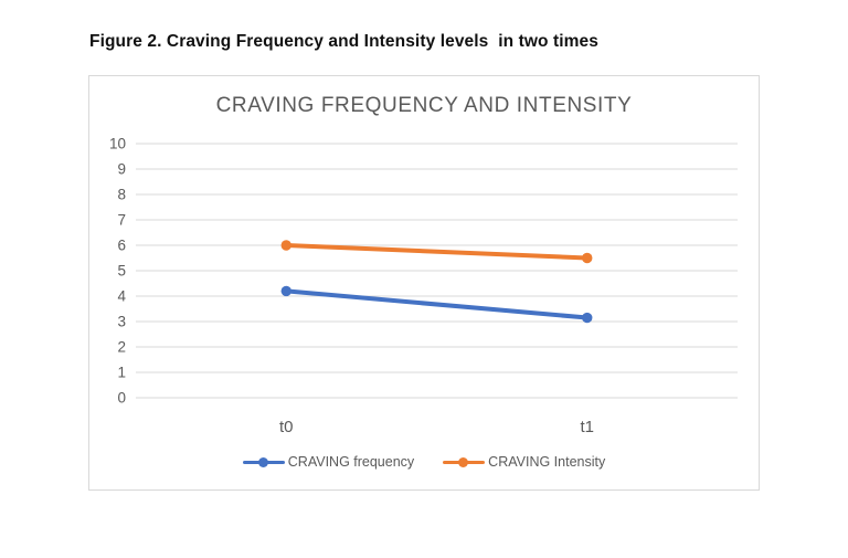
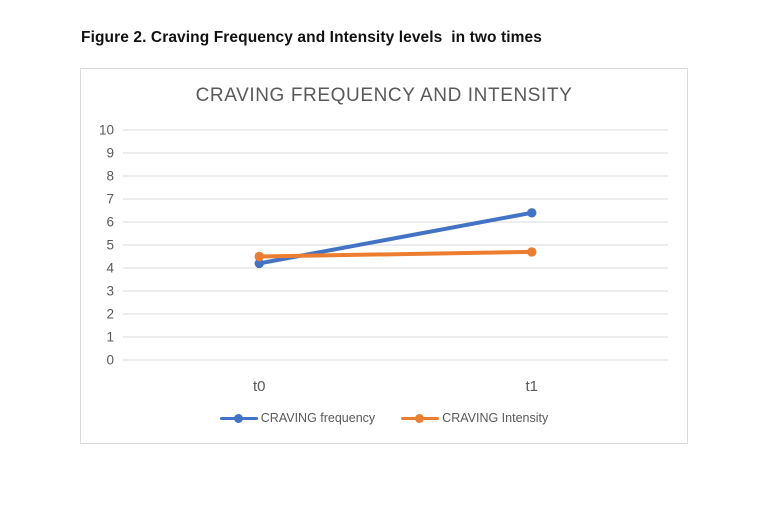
CRAVING Intensity/t0: 6.0 -> 4.5
CRAVING frequency/t1: 3.1 -> 6.4
CRAVING Intensity/t1: 5.5 -> 4.7
